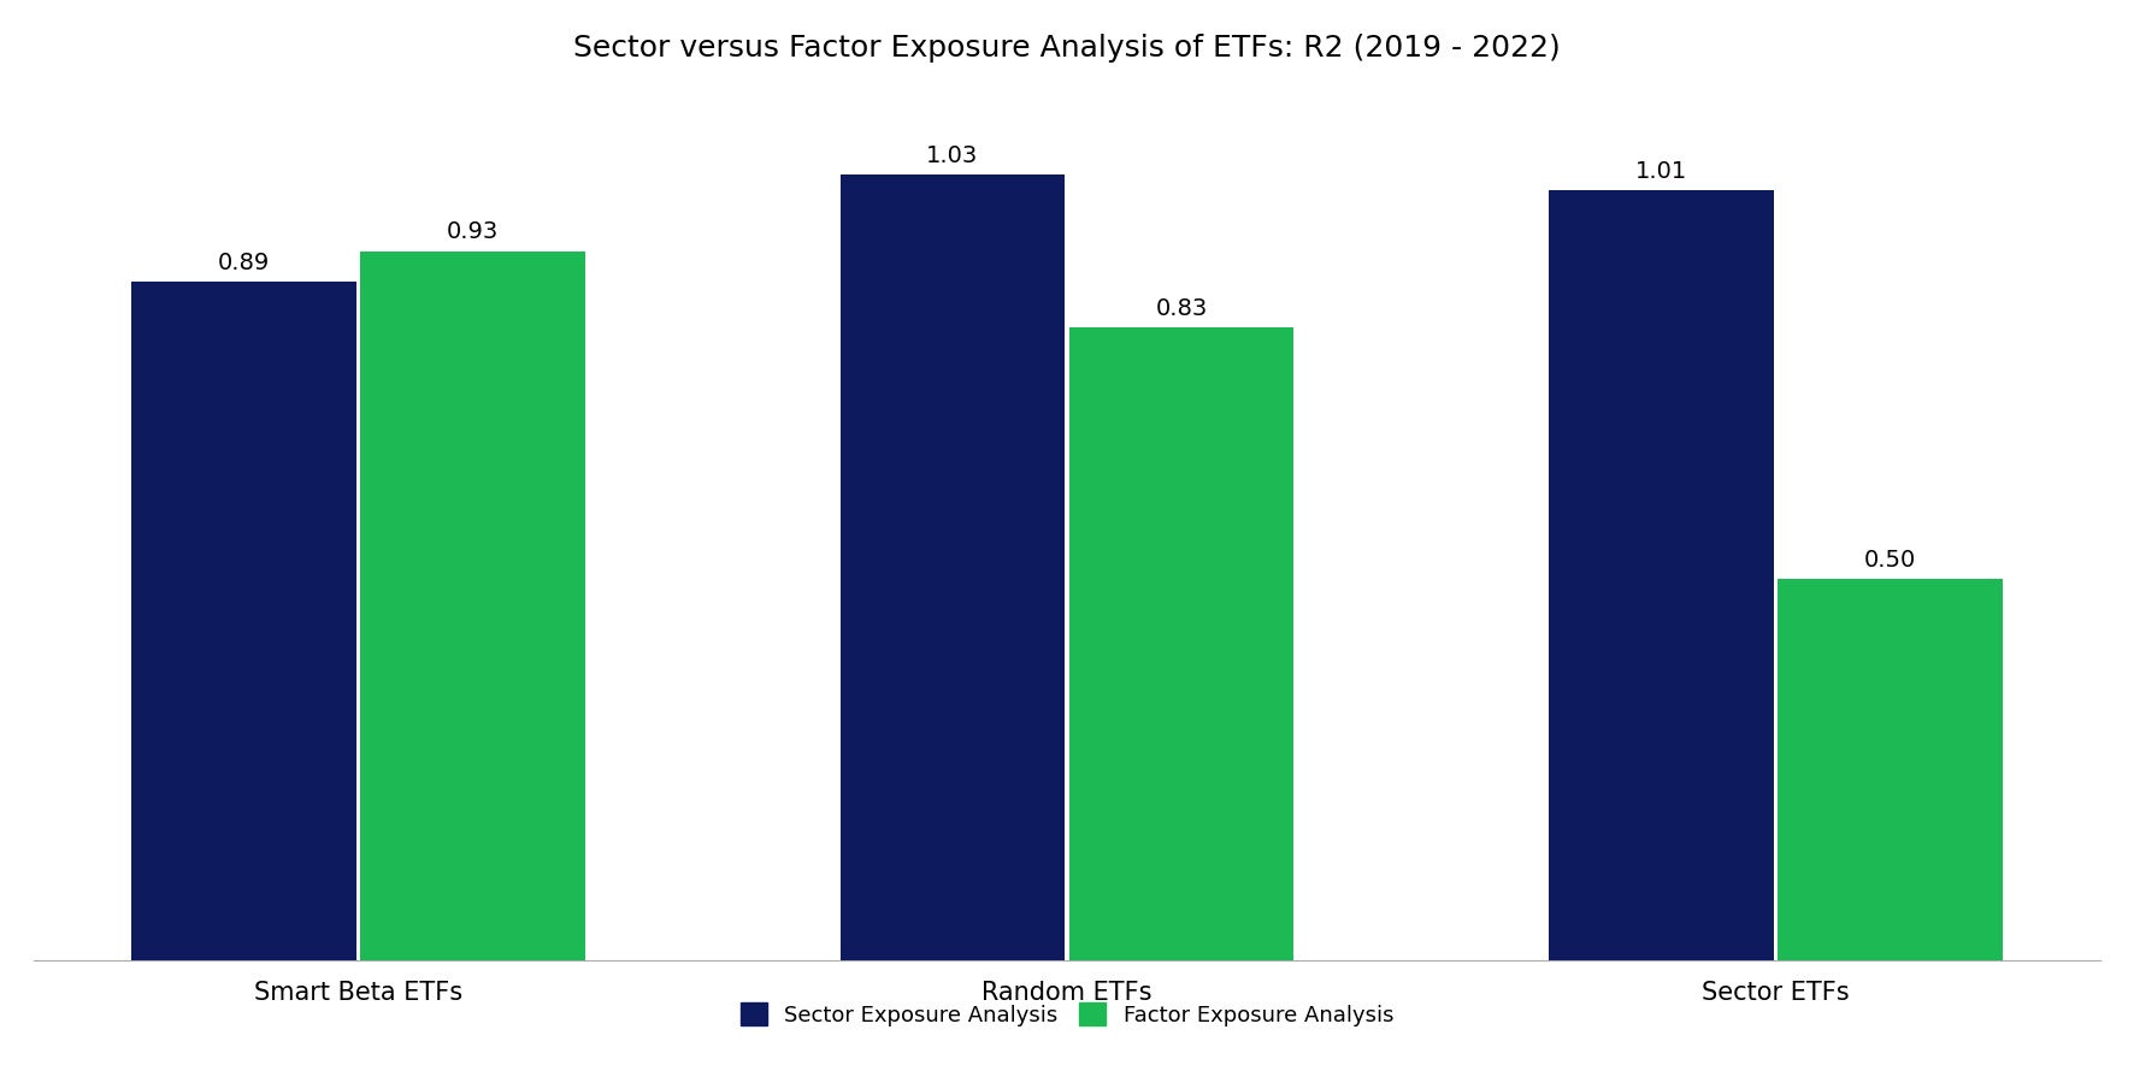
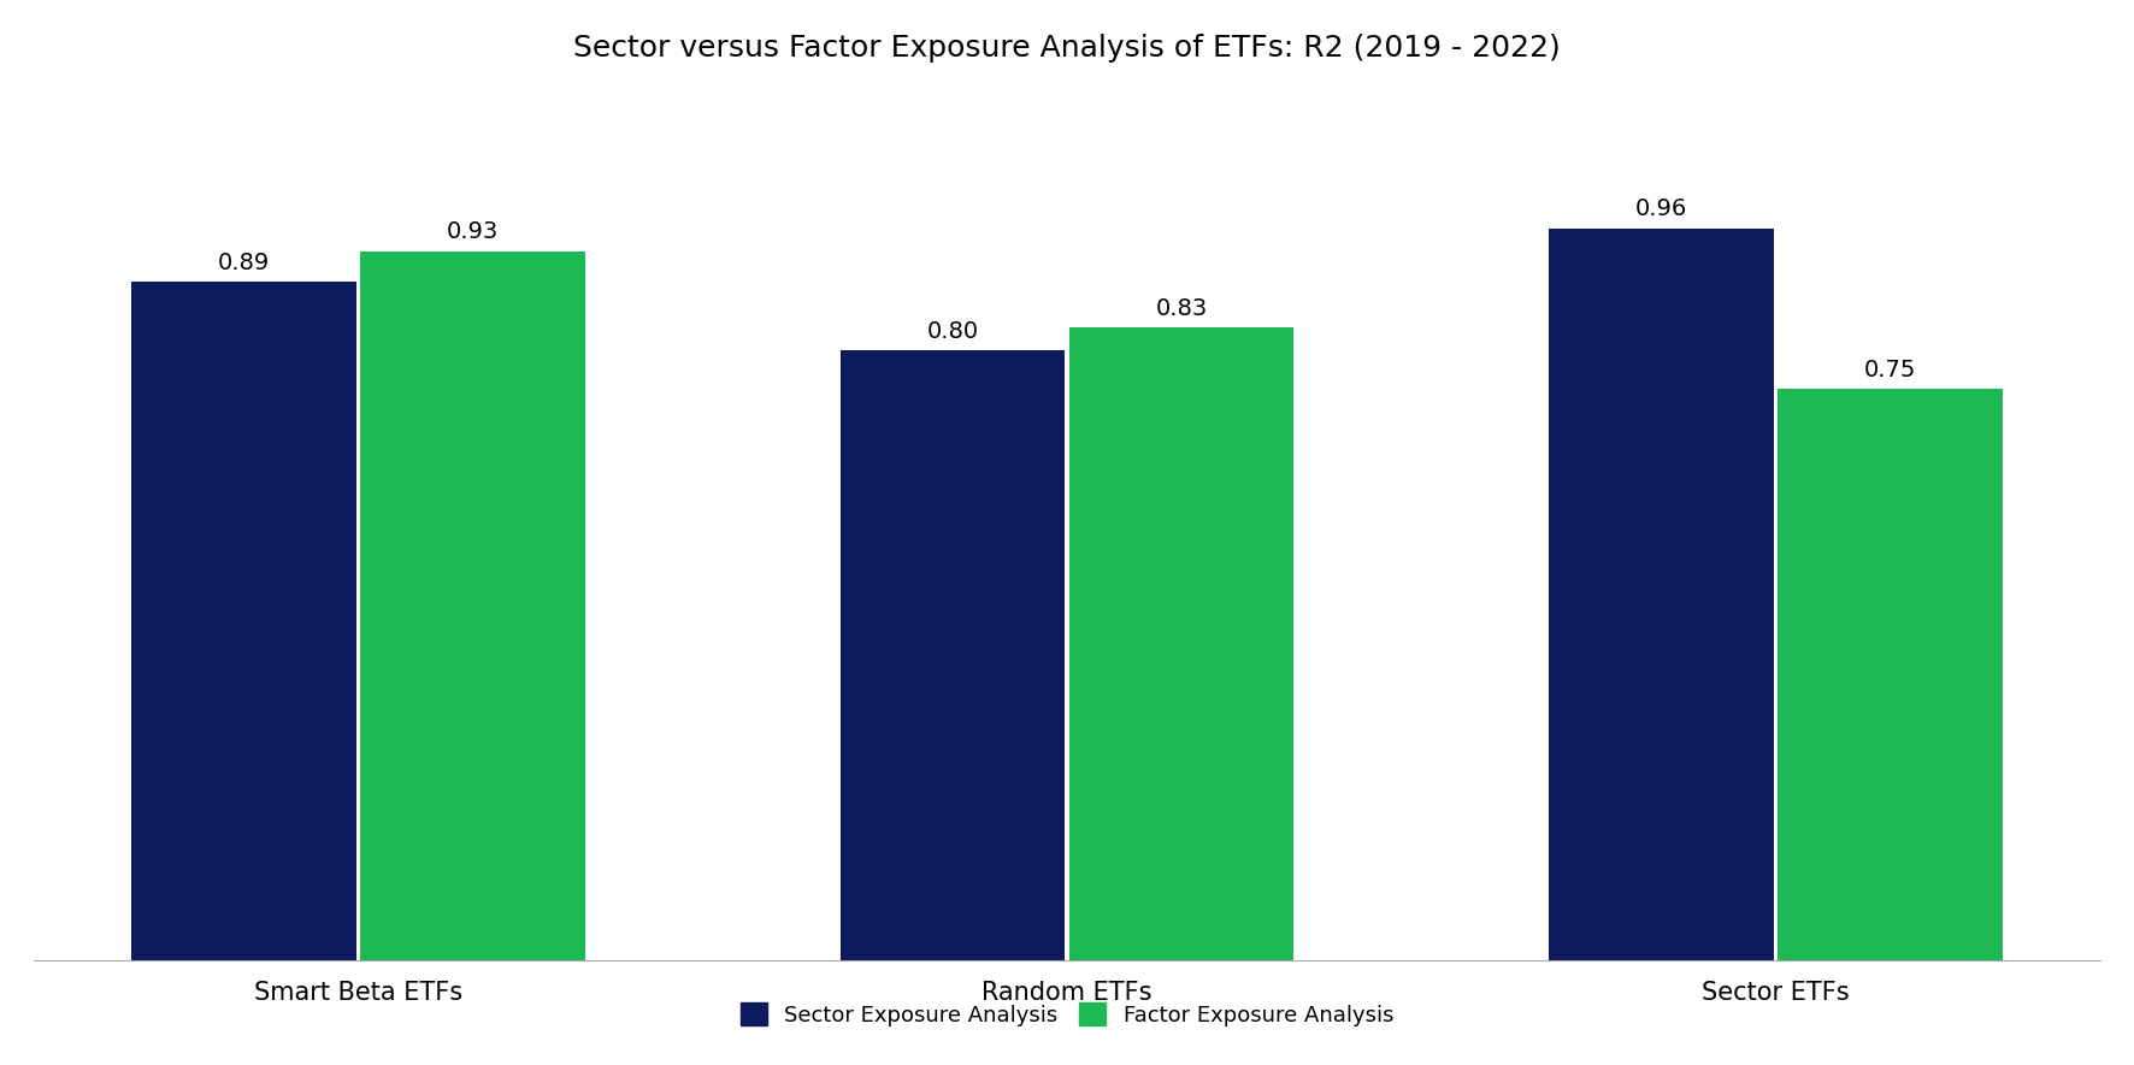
Sector Exposure Analysis/Random ETFs: 1.03 -> 0.80
Sector Exposure Analysis/Sector ETFs: 1.01 -> 0.96
Factor Exposure Analysis/Sector ETFs: 0.50 -> 0.75
